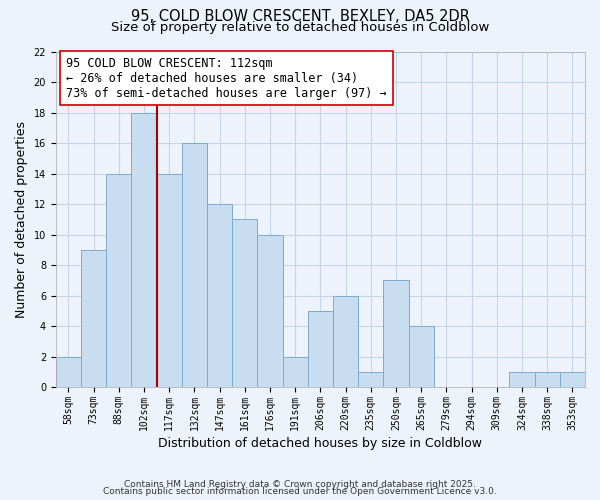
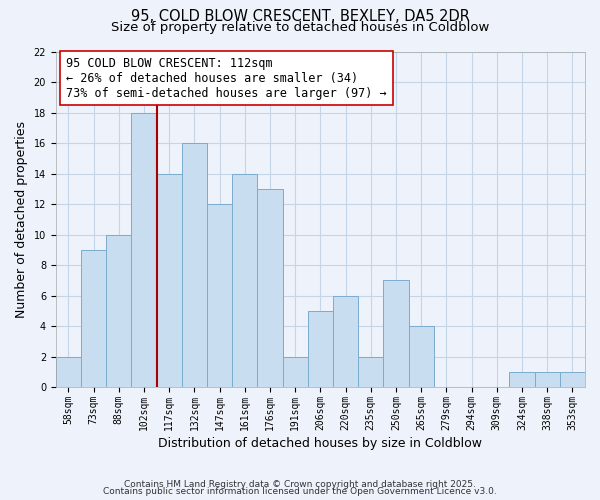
88sqm: 14 -> 10
161sqm: 11 -> 14
176sqm: 10 -> 13
235sqm: 1 -> 2
